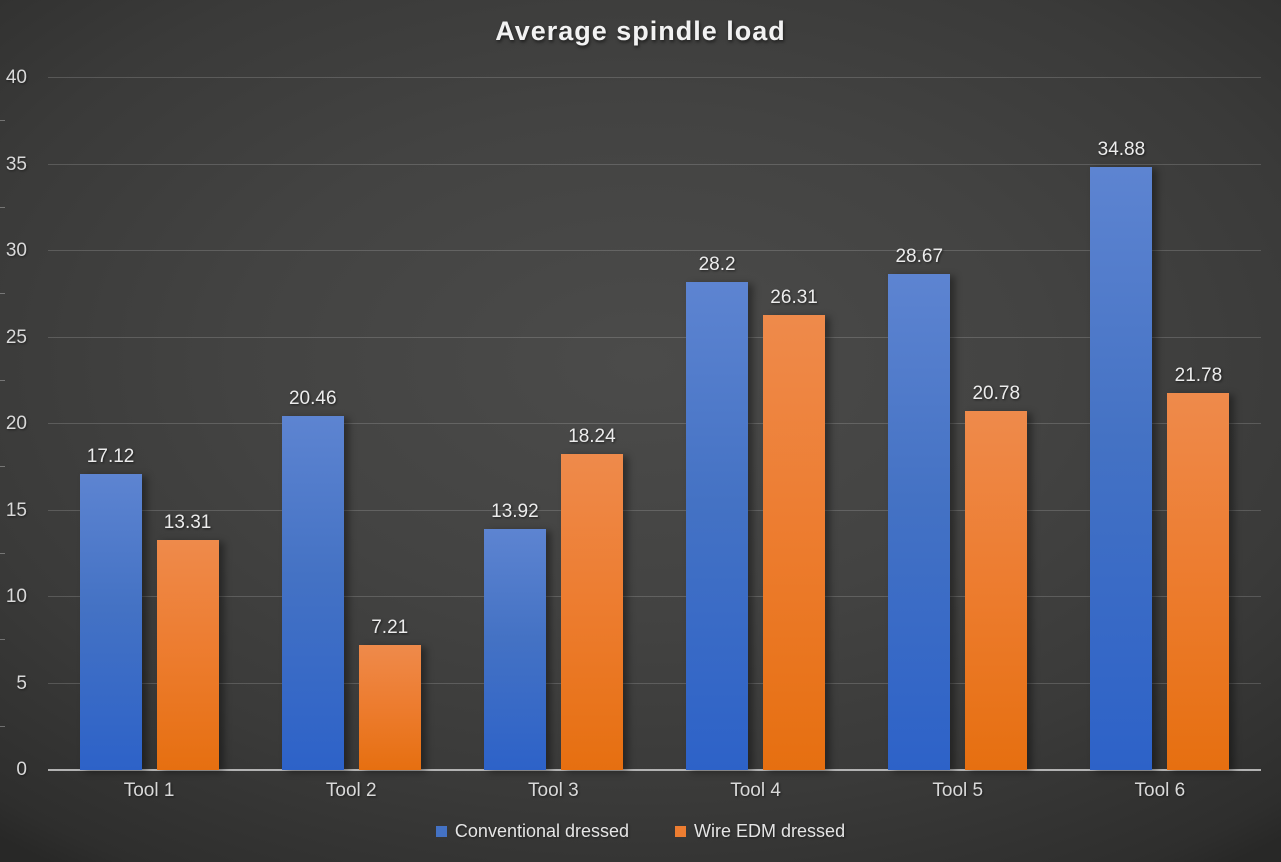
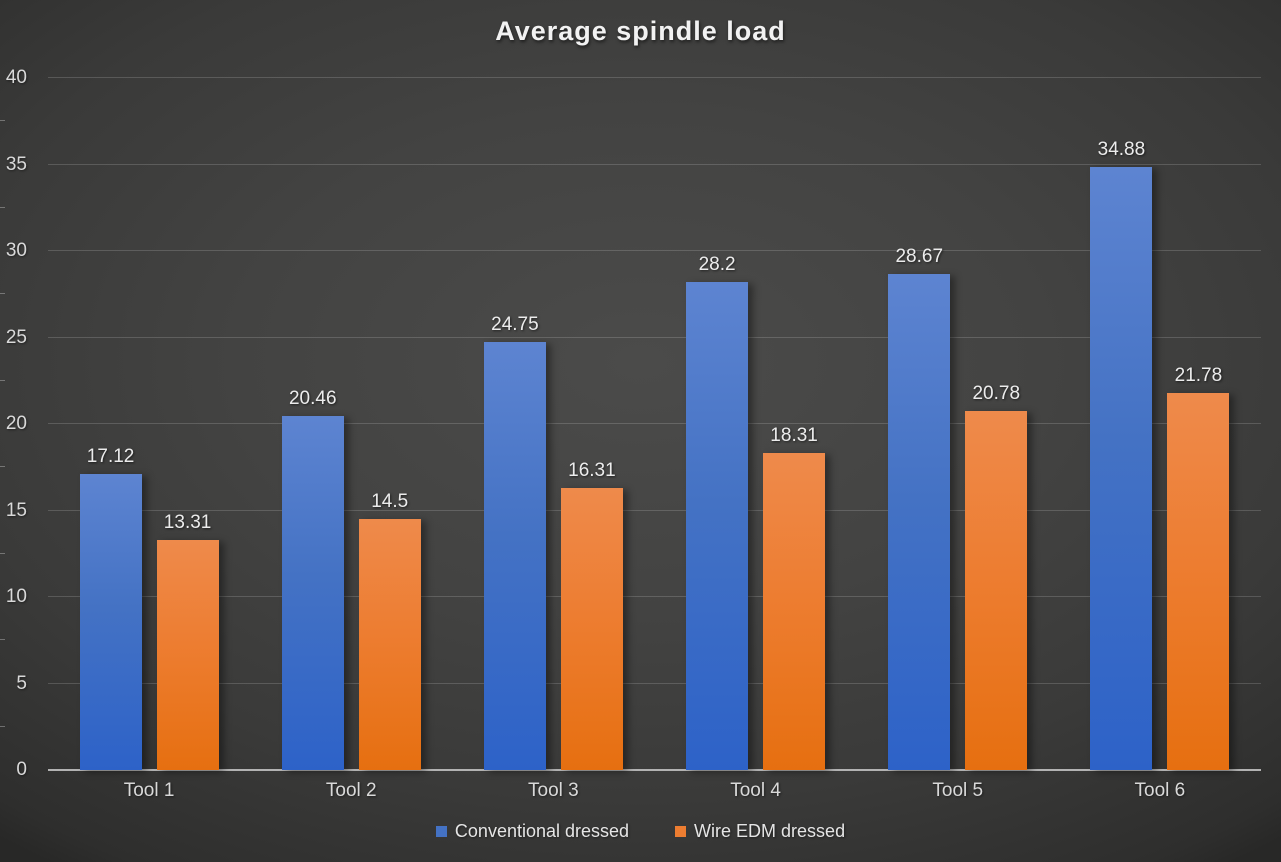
Wire EDM dressed/Tool 2: 7.21 -> 14.5
Conventional dressed/Tool 3: 13.92 -> 24.75
Wire EDM dressed/Tool 3: 18.24 -> 16.31
Wire EDM dressed/Tool 4: 26.31 -> 18.31
